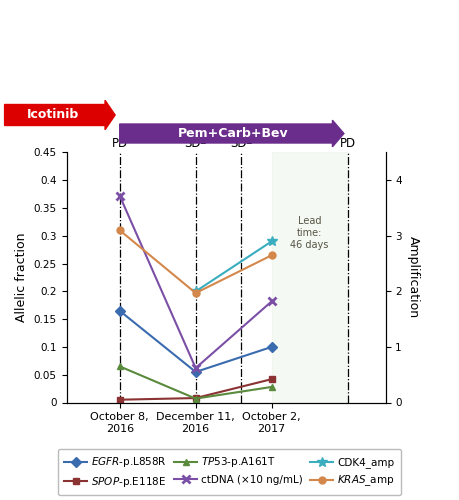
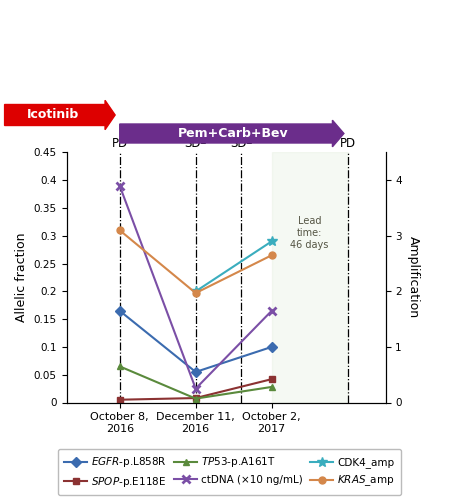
ctDNA (×10 ng/mL)/October 8, 2016: 0.372 -> 0.390
ctDNA (×10 ng/mL)/December 11, 2016: 0.062 -> 0.025
ctDNA (×10 ng/mL)/October 2, 2017: 0.182 -> 0.165
